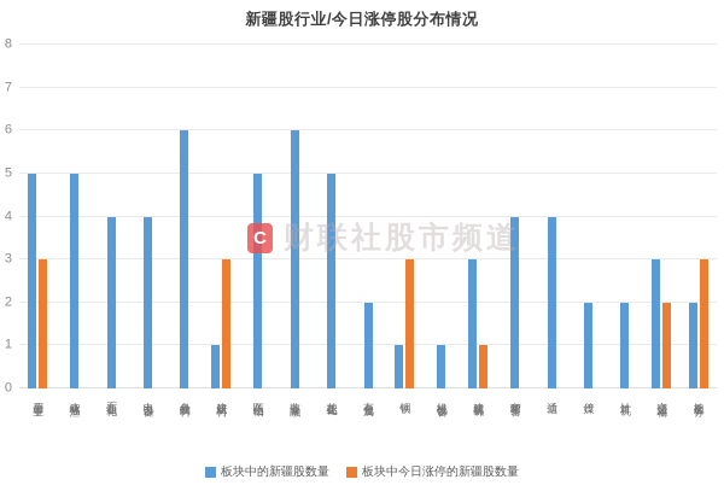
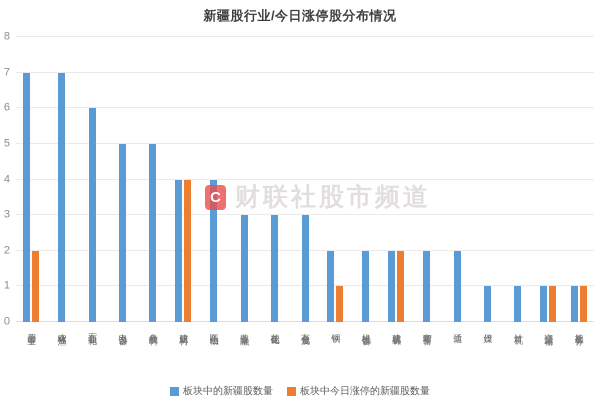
板块中的新疆股数量/公用事业: 5 -> 7
板块中今日涨停的新疆股数量/公用事业: 3 -> 2
板块中的新疆股数量/农林牧渔: 5 -> 7
板块中的新疆股数量/石油石化: 4 -> 6
板块中的新疆股数量/电力设备: 4 -> 5
板块中的新疆股数量/食品饮料: 6 -> 5
板块中的新疆股数量/建筑材料: 1 -> 4
板块中今日涨停的新疆股数量/建筑材料: 3 -> 4
板块中的新疆股数量/医药生物: 5 -> 4
板块中的新疆股数量/非银金融: 6 -> 3
板块中的新疆股数量/基础化工: 5 -> 3
板块中的新疆股数量/有色金属: 2 -> 3
板块中的新疆股数量/钢铁: 1 -> 2
板块中今日涨停的新疆股数量/钢铁: 3 -> 1
板块中的新疆股数量/机械设备: 1 -> 2
板块中的新疆股数量/建筑装饰: 3 -> 2
板块中今日涨停的新疆股数量/建筑装饰: 1 -> 2
板块中的新疆股数量/商贸零售: 4 -> 2
板块中的新疆股数量/通信: 4 -> 2
板块中的新疆股数量/传媒: 2 -> 1
板块中的新疆股数量/计算机: 2 -> 1
板块中的新疆股数量/交通运输: 3 -> 1
板块中今日涨停的新疆股数量/交通运输: 2 -> 1
板块中的新疆股数量/社会服务: 2 -> 1
板块中今日涨停的新疆股数量/社会服务: 3 -> 1
